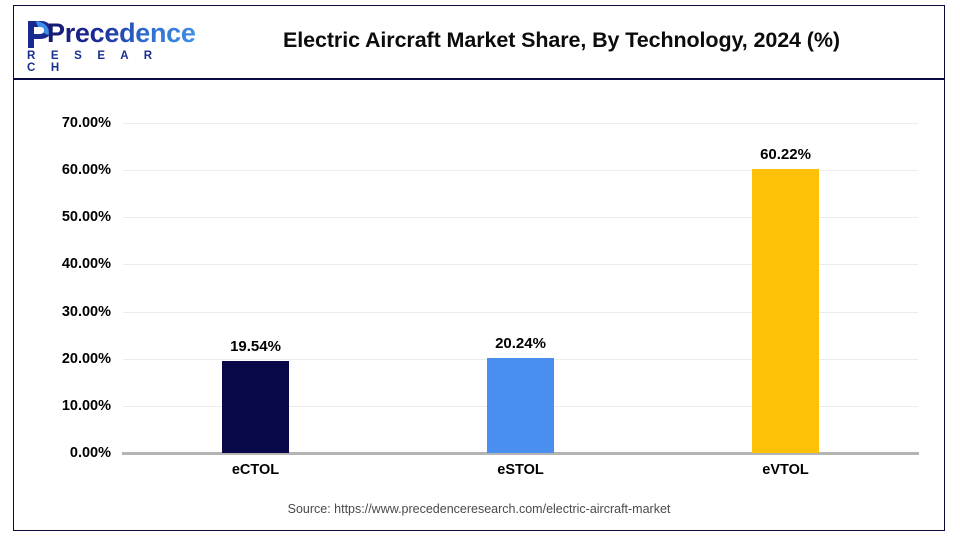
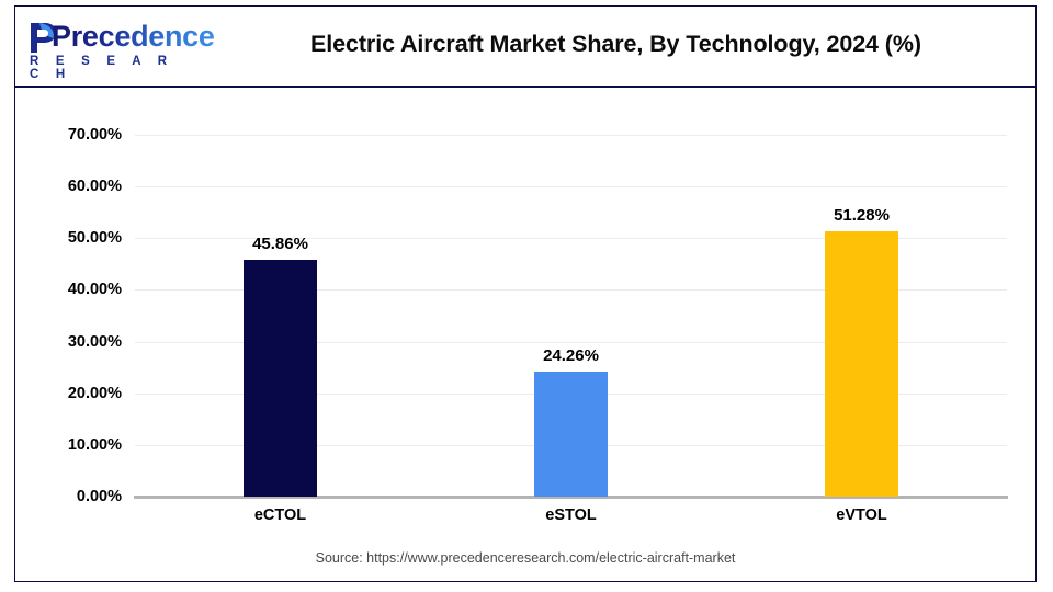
eCTOL: 19.54% -> 45.86%
eSTOL: 20.24% -> 24.26%
eVTOL: 60.22% -> 51.28%
